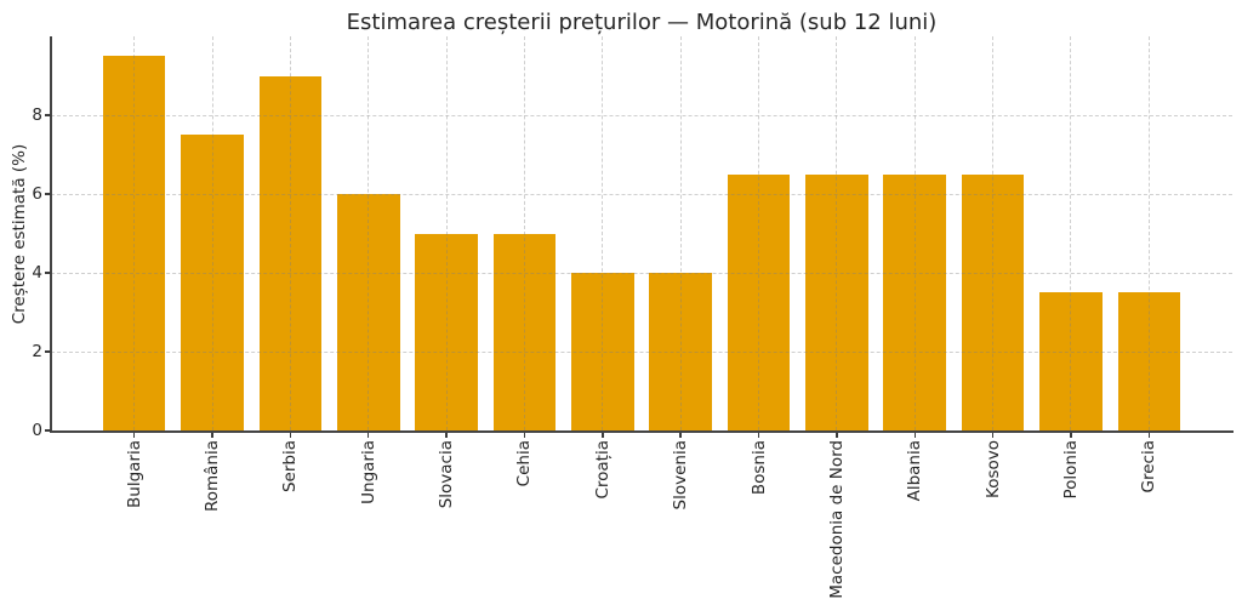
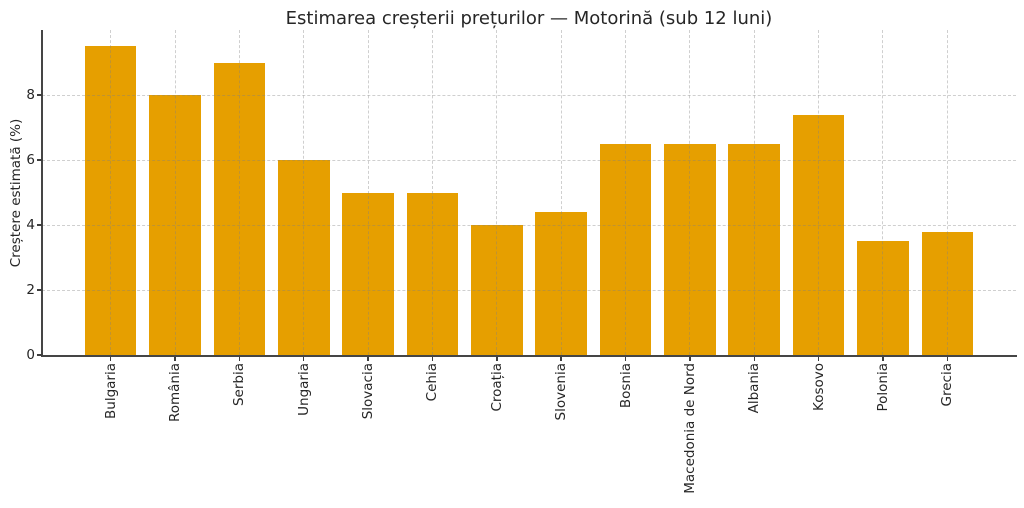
România: 7.5 -> 8.0
Slovenia: 4.0 -> 4.4
Kosovo: 6.5 -> 7.4
Grecia: 3.5 -> 3.8
